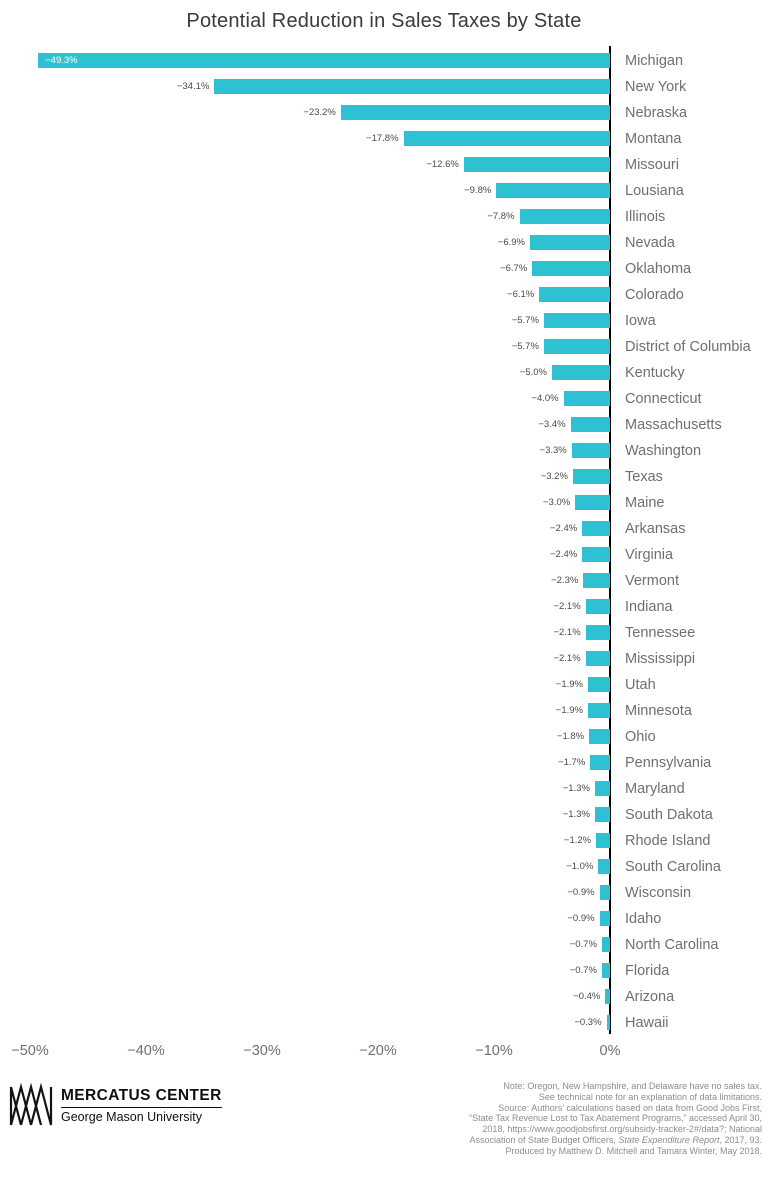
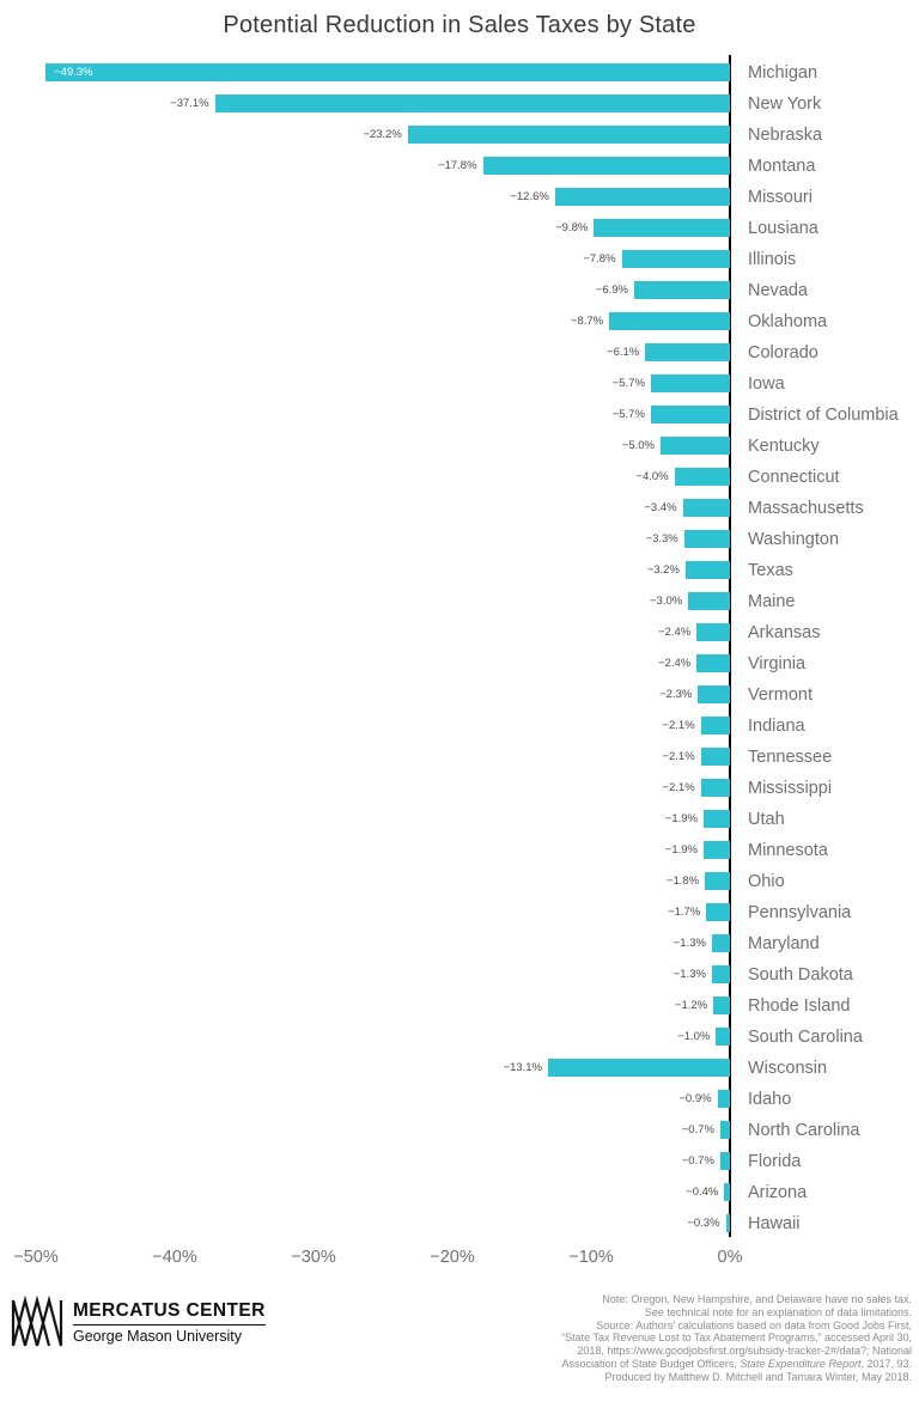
New York: −34.1% -> −37.1%
Oklahoma: −6.7% -> −8.7%
Wisconsin: −0.9% -> −13.1%
